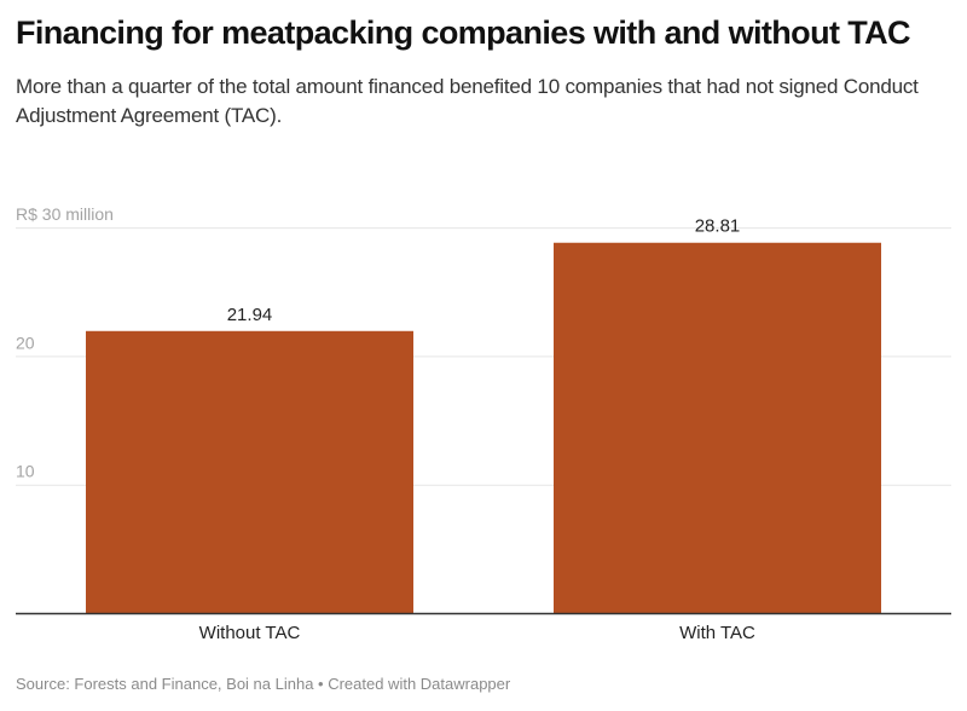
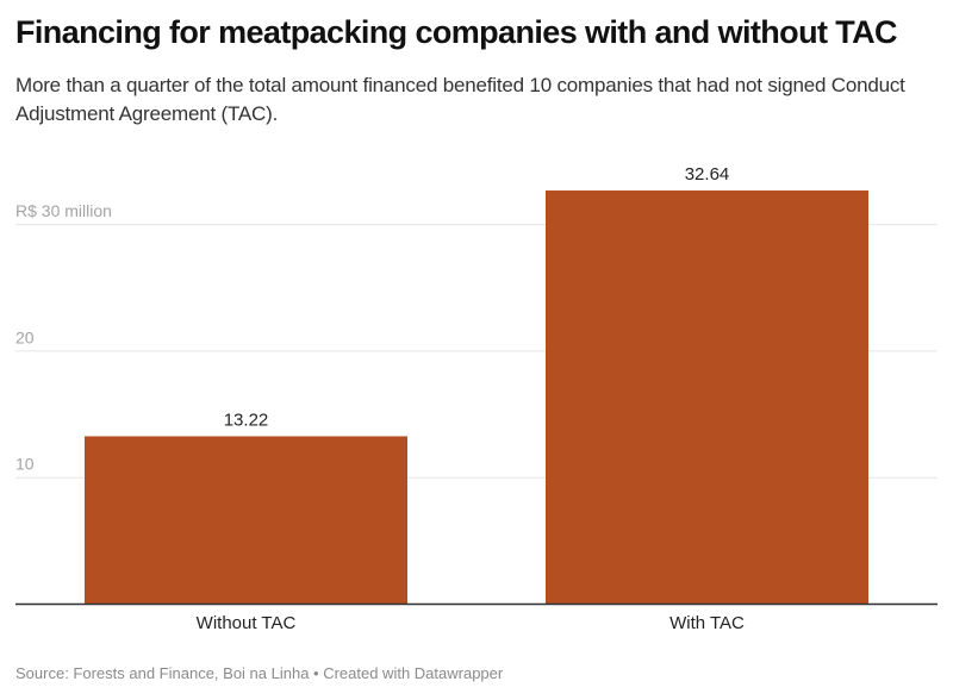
Without TAC: 21.94 -> 13.22
With TAC: 28.81 -> 32.64
